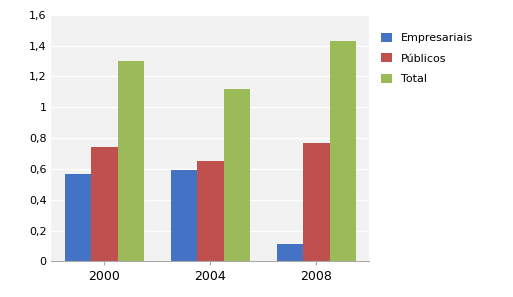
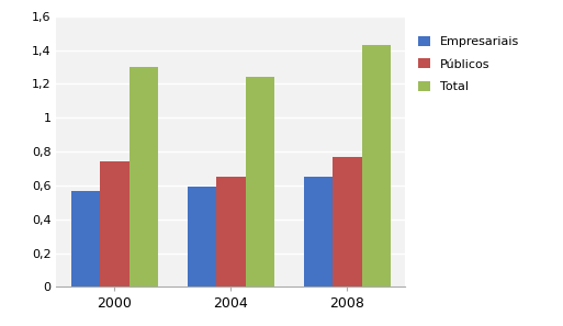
Total/2004: 1,12 -> 1,24
Empresariais/2008: 0,11 -> 0,65
